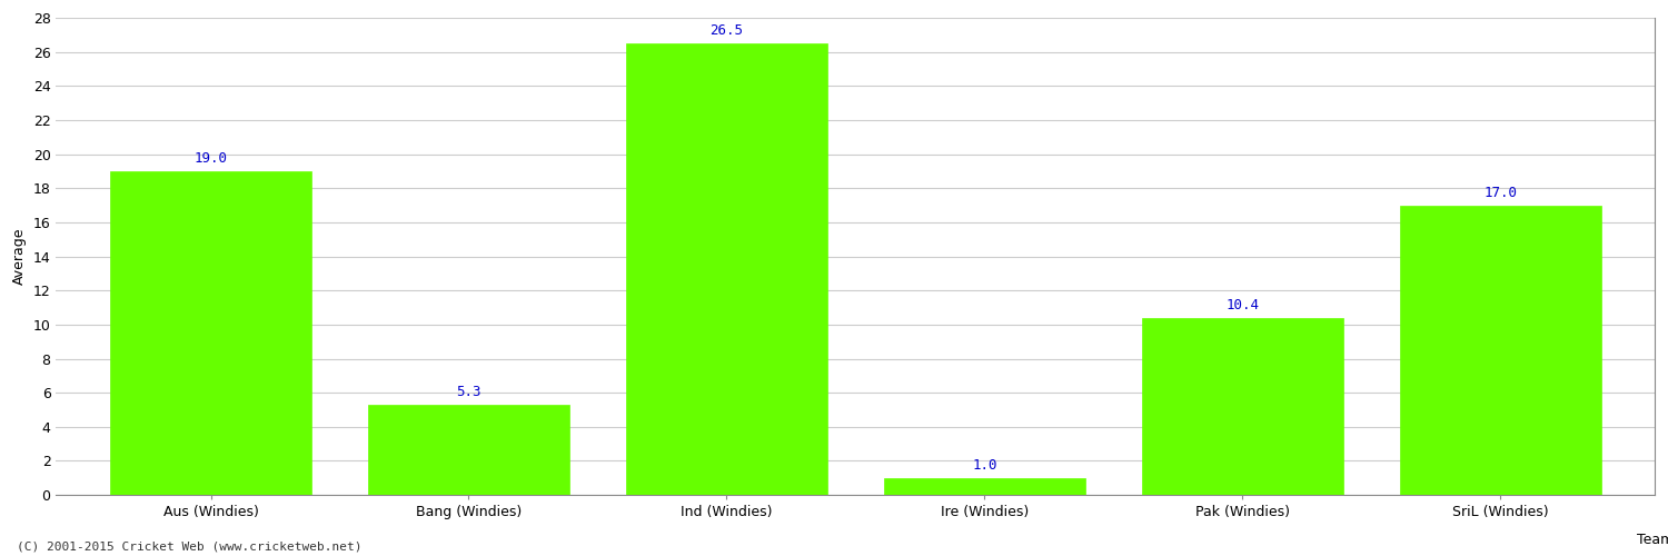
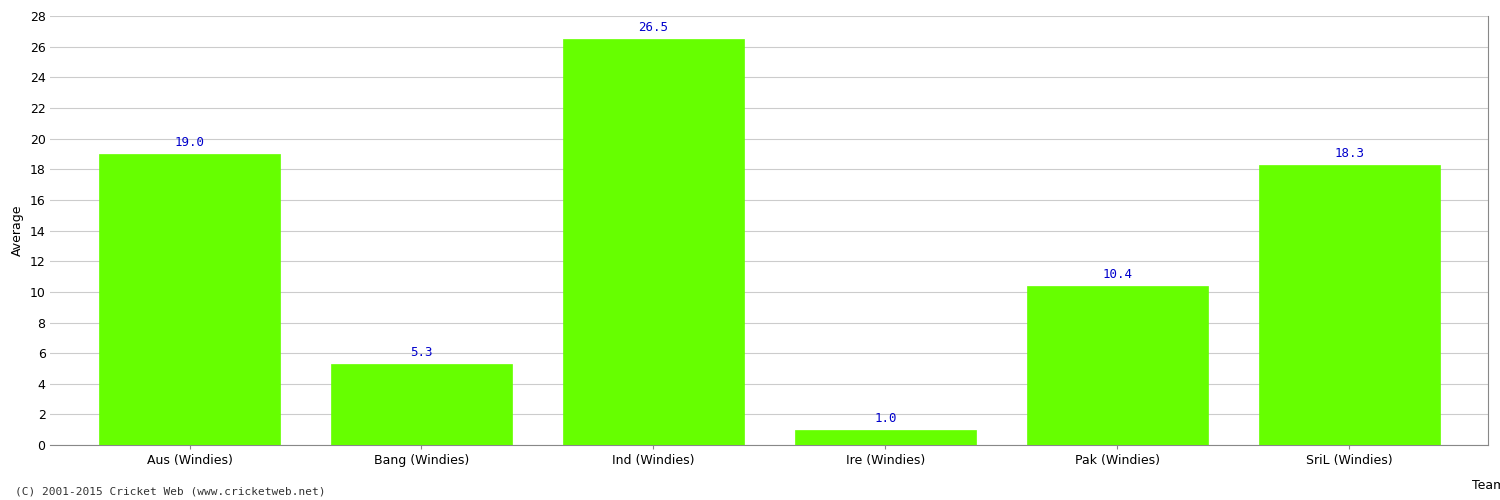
SriL (Windies): 17.0 -> 18.3
